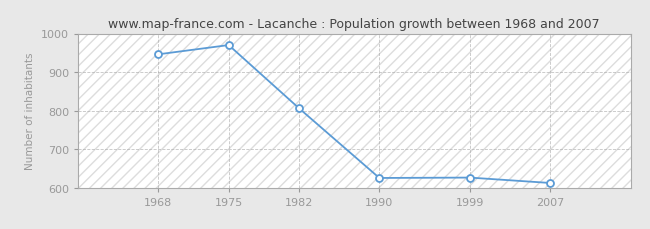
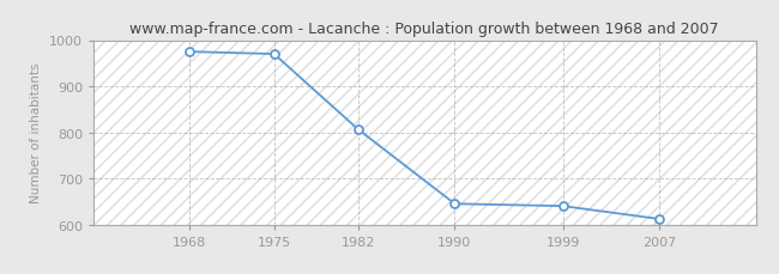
1968: 946 -> 975
1990: 625 -> 645
1999: 626 -> 640
